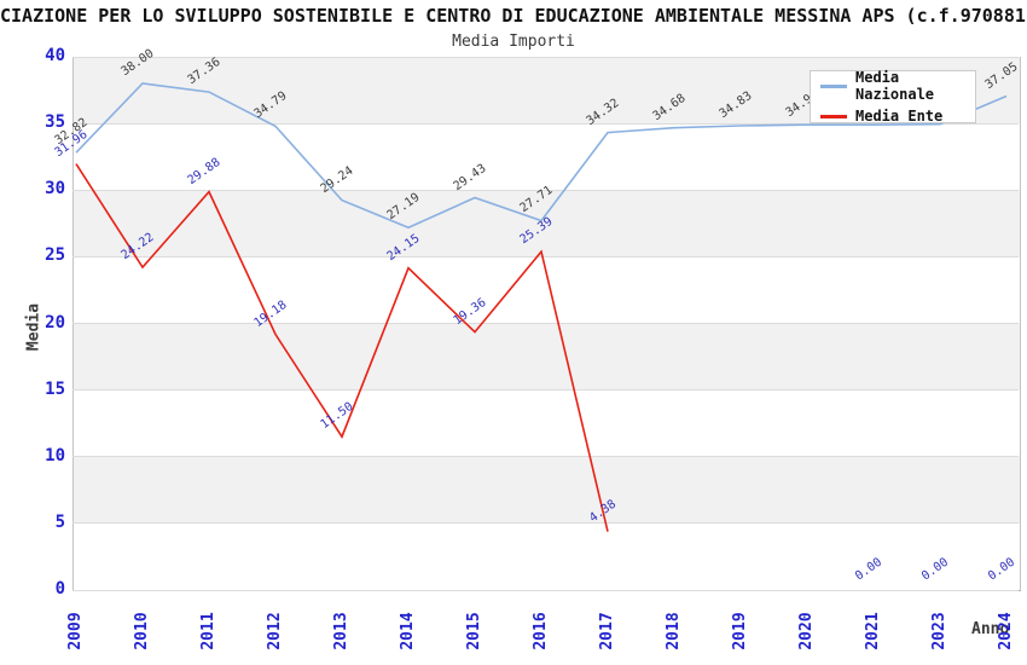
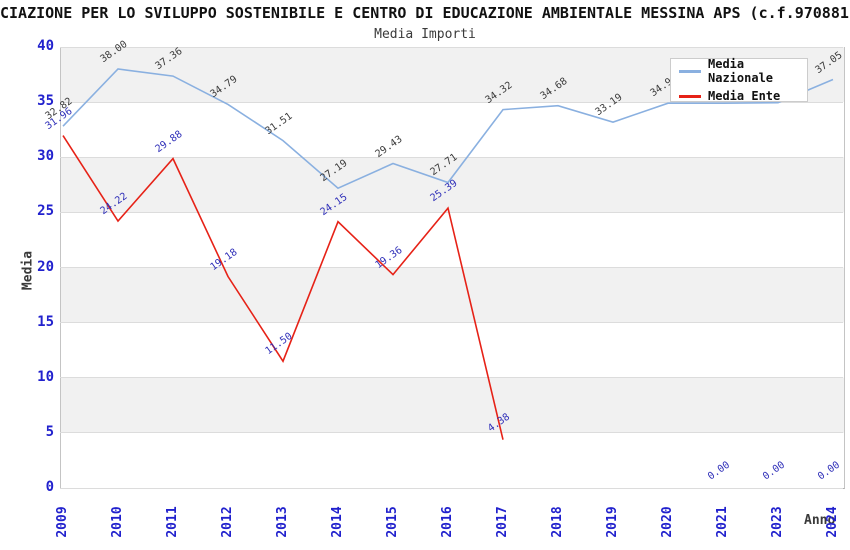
Media Nazionale/2013: 29.24 -> 31.51
Media Nazionale/2019: 34.83 -> 33.19
